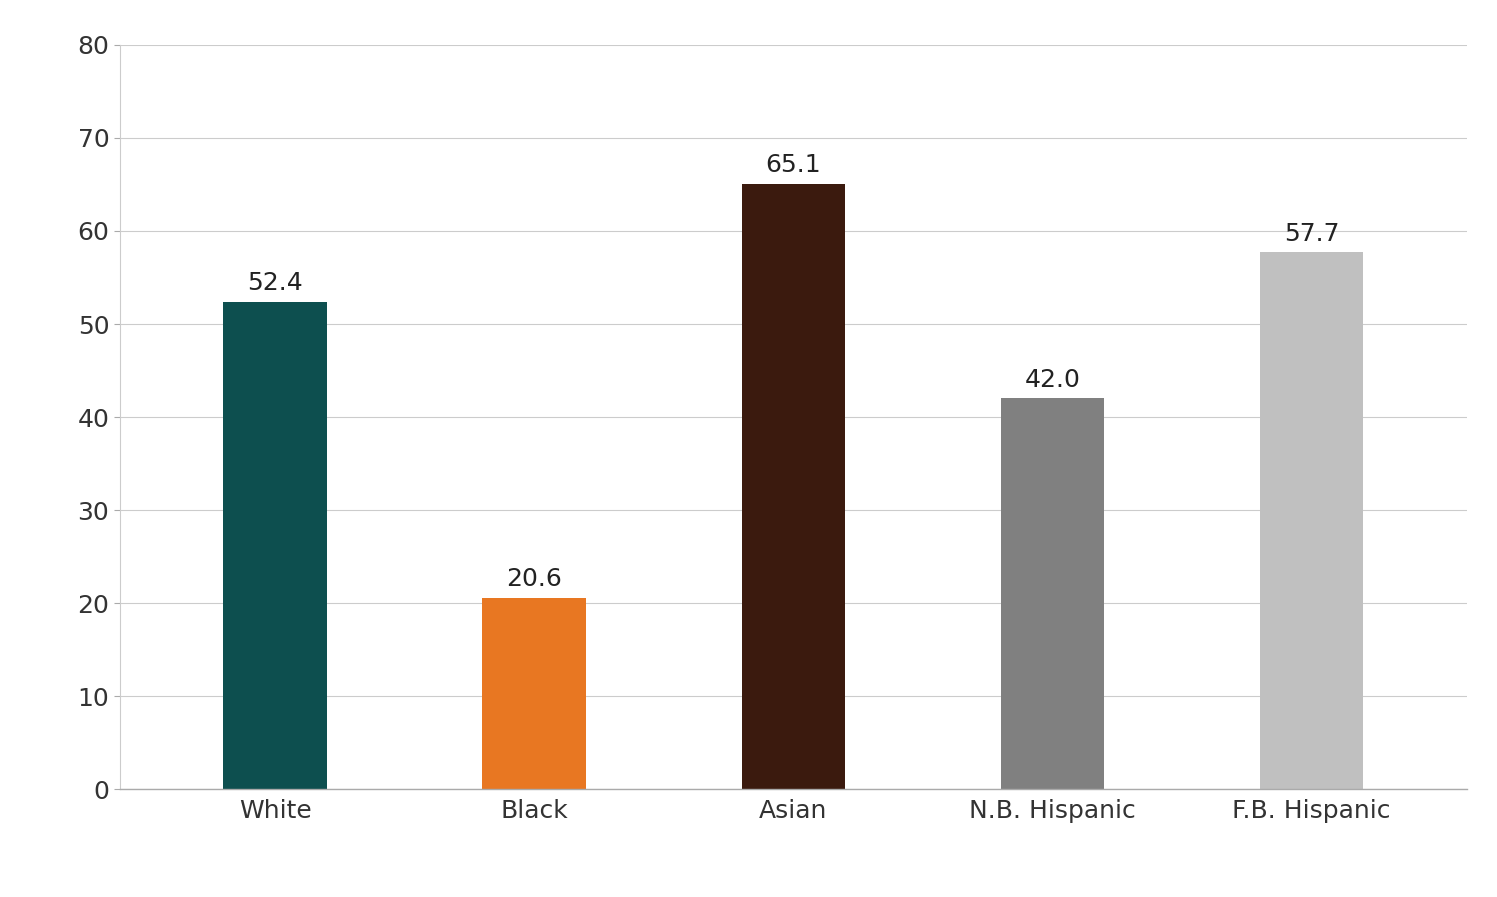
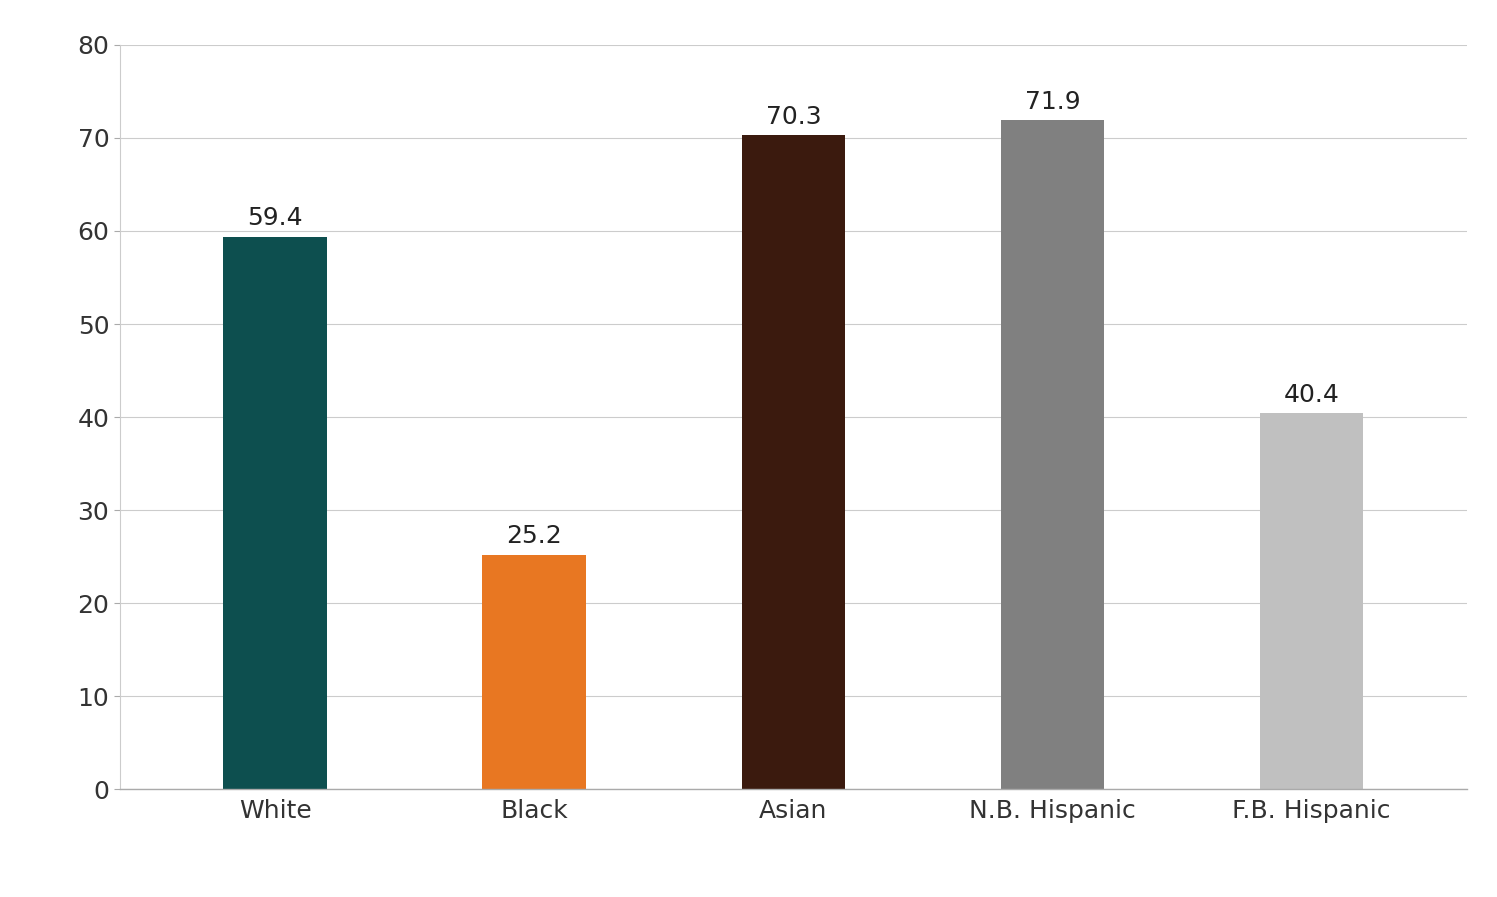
White: 52.4 -> 59.4
Black: 20.6 -> 25.2
Asian: 65.1 -> 70.3
N.B. Hispanic: 42.0 -> 71.9
F.B. Hispanic: 57.7 -> 40.4
